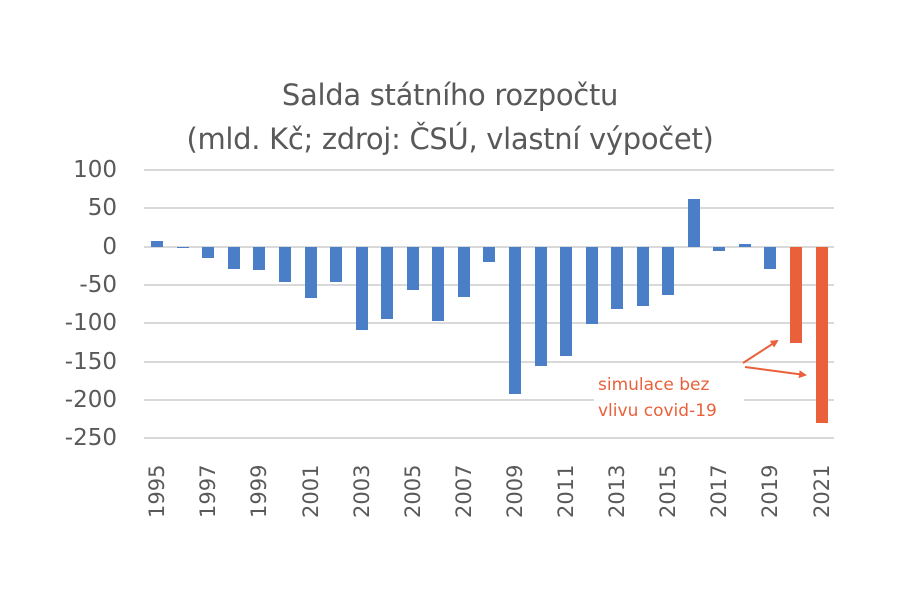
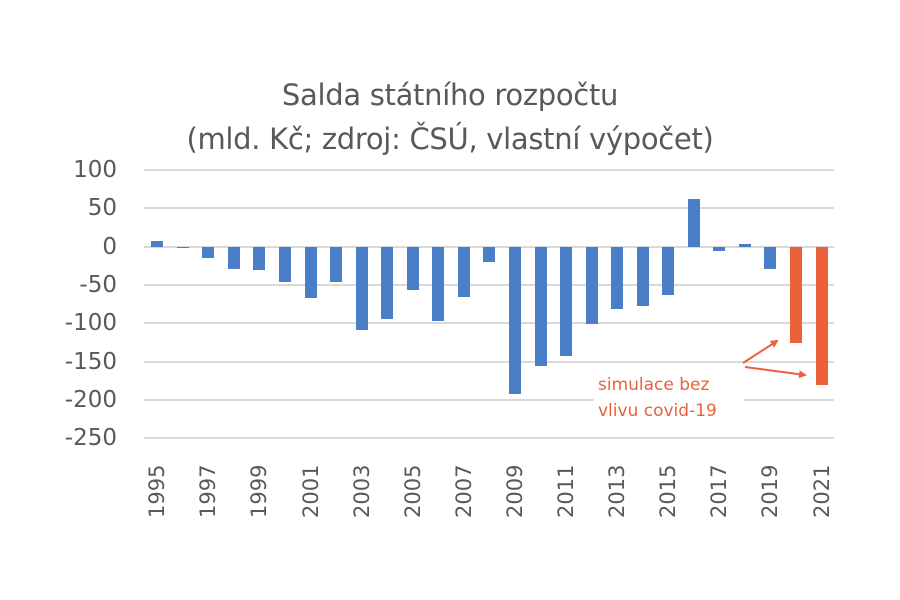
simulace bez vlivu covid-19/2021: -230 -> -180
